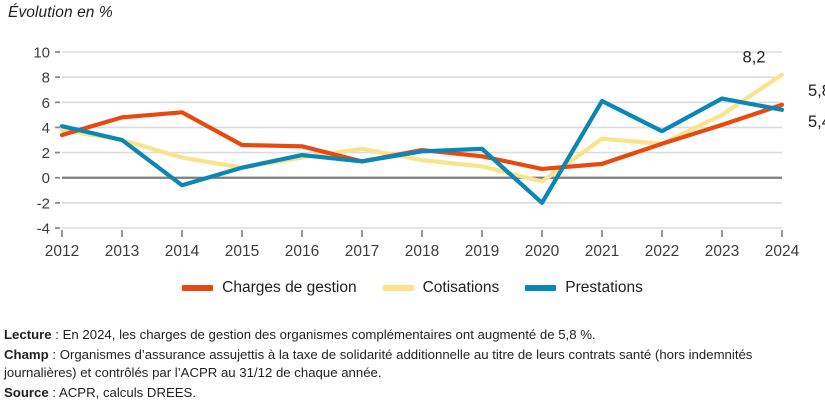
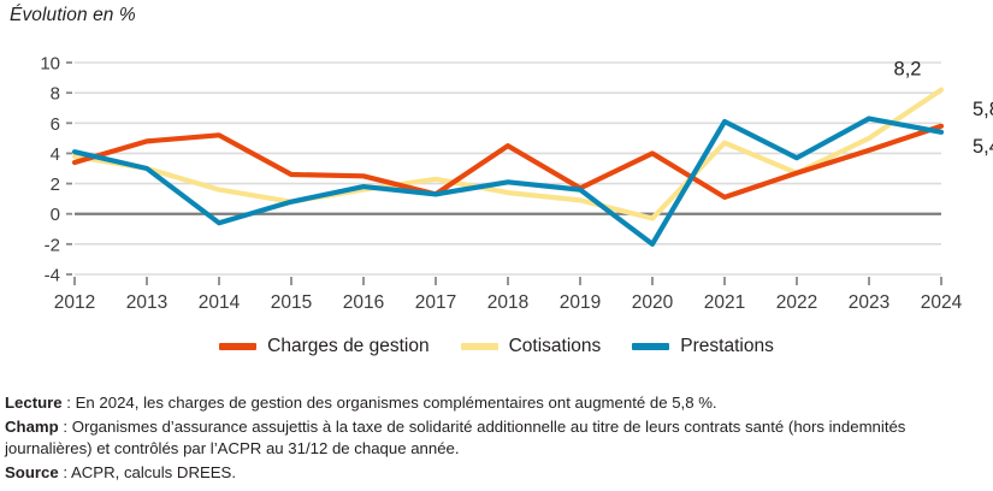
Charges de gestion/2018: 2.2 -> 4.5
Prestations/2019: 2.3 -> 1.6
Charges de gestion/2020: 0.7 -> 4.0
Cotisations/2021: 3.1 -> 4.7
